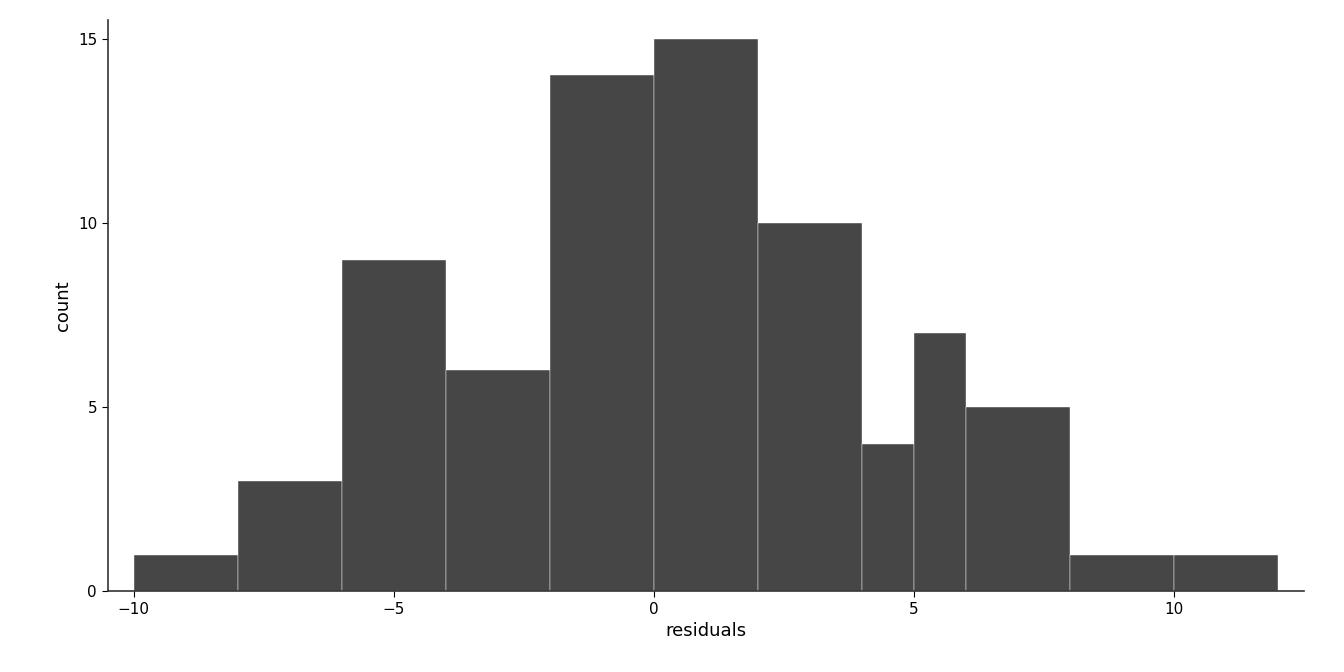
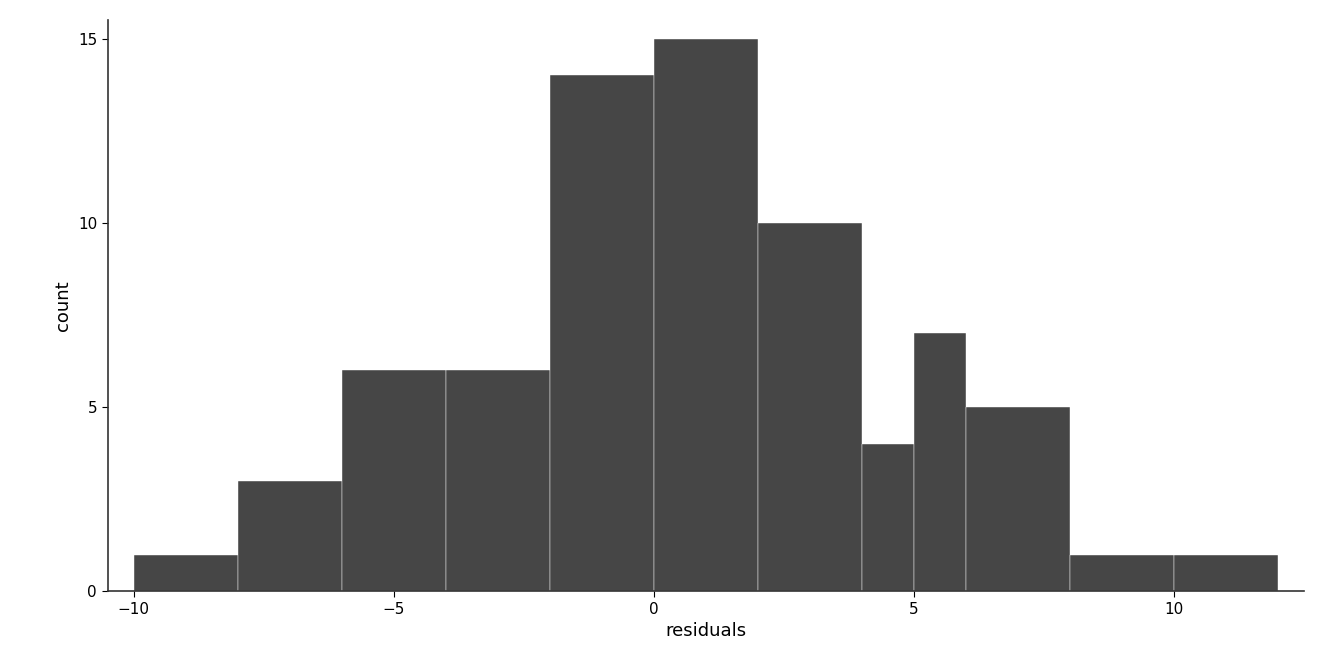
−5: 9 -> 6
